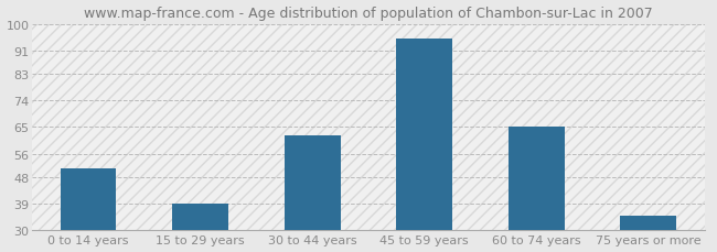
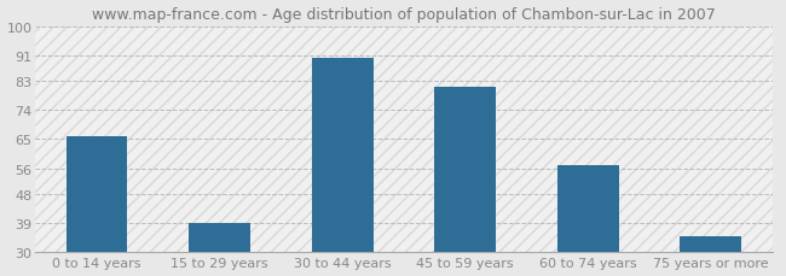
0 to 14 years: 51 -> 66
30 to 44 years: 62 -> 90
45 to 59 years: 95 -> 81
60 to 74 years: 65 -> 57
